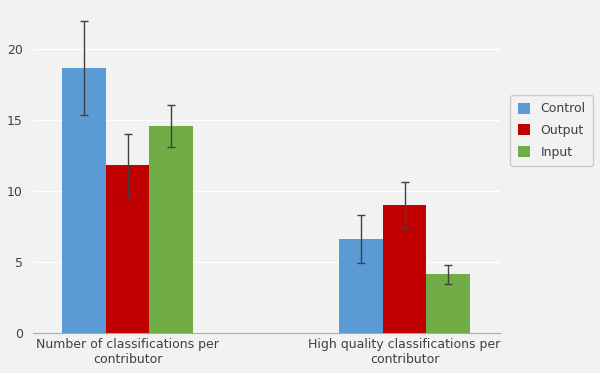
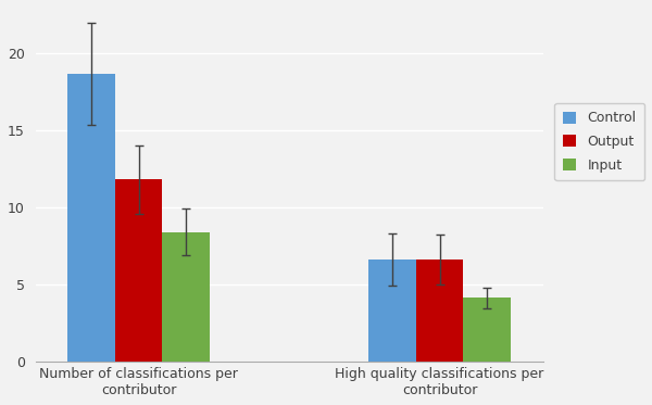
Input/Number of classifications per contributor: 14.6 -> 8.4
Output/High quality classifications per contributor: 9.0 -> 6.6
